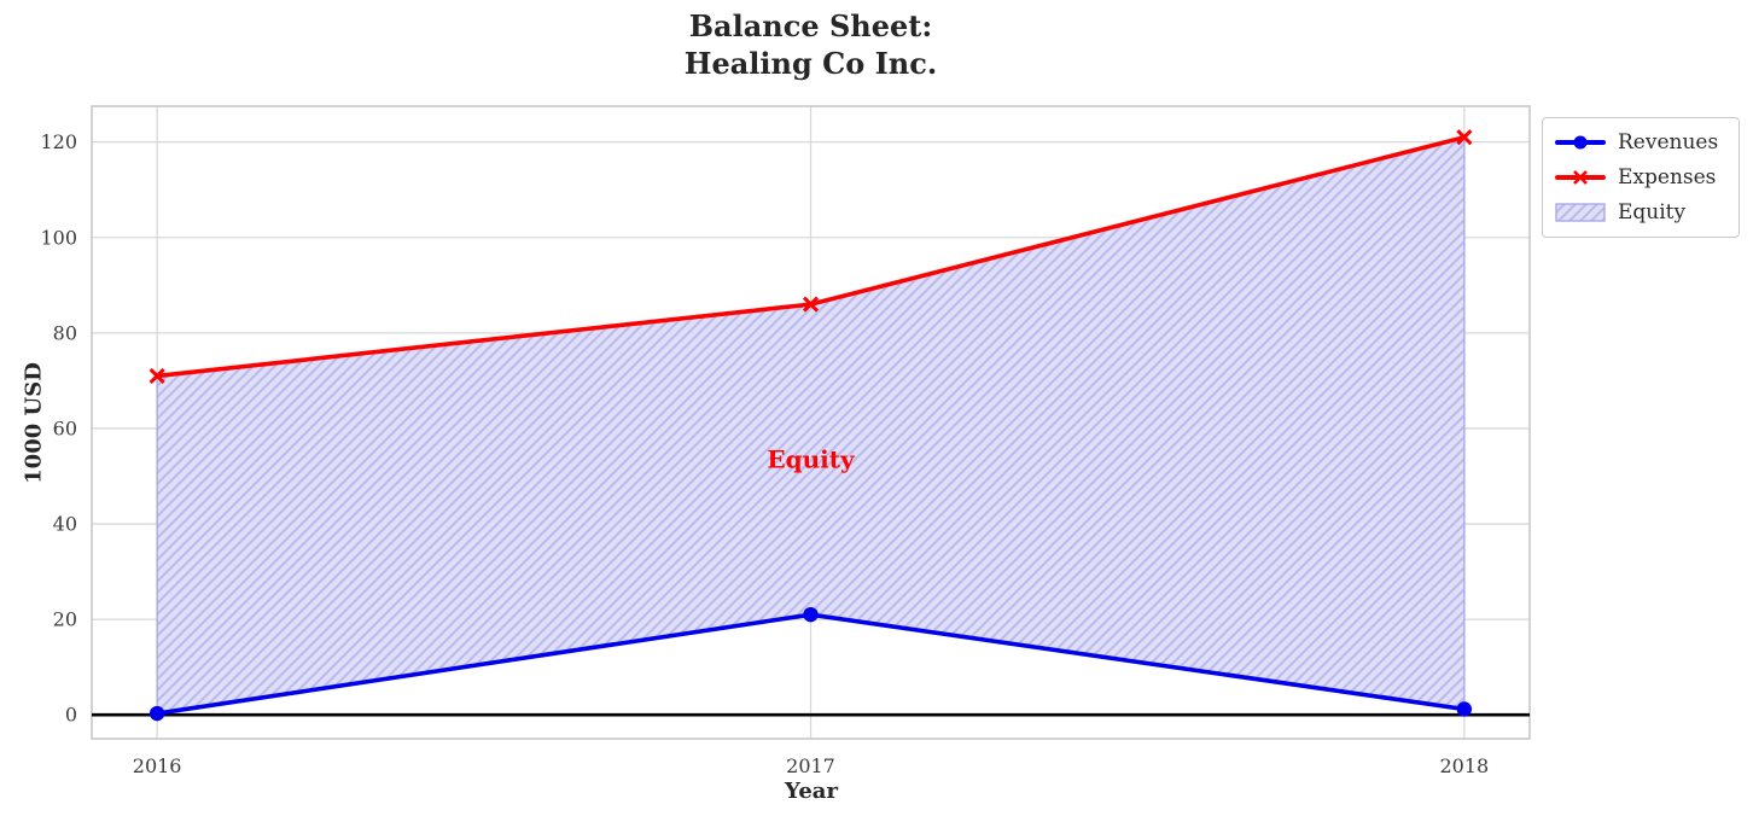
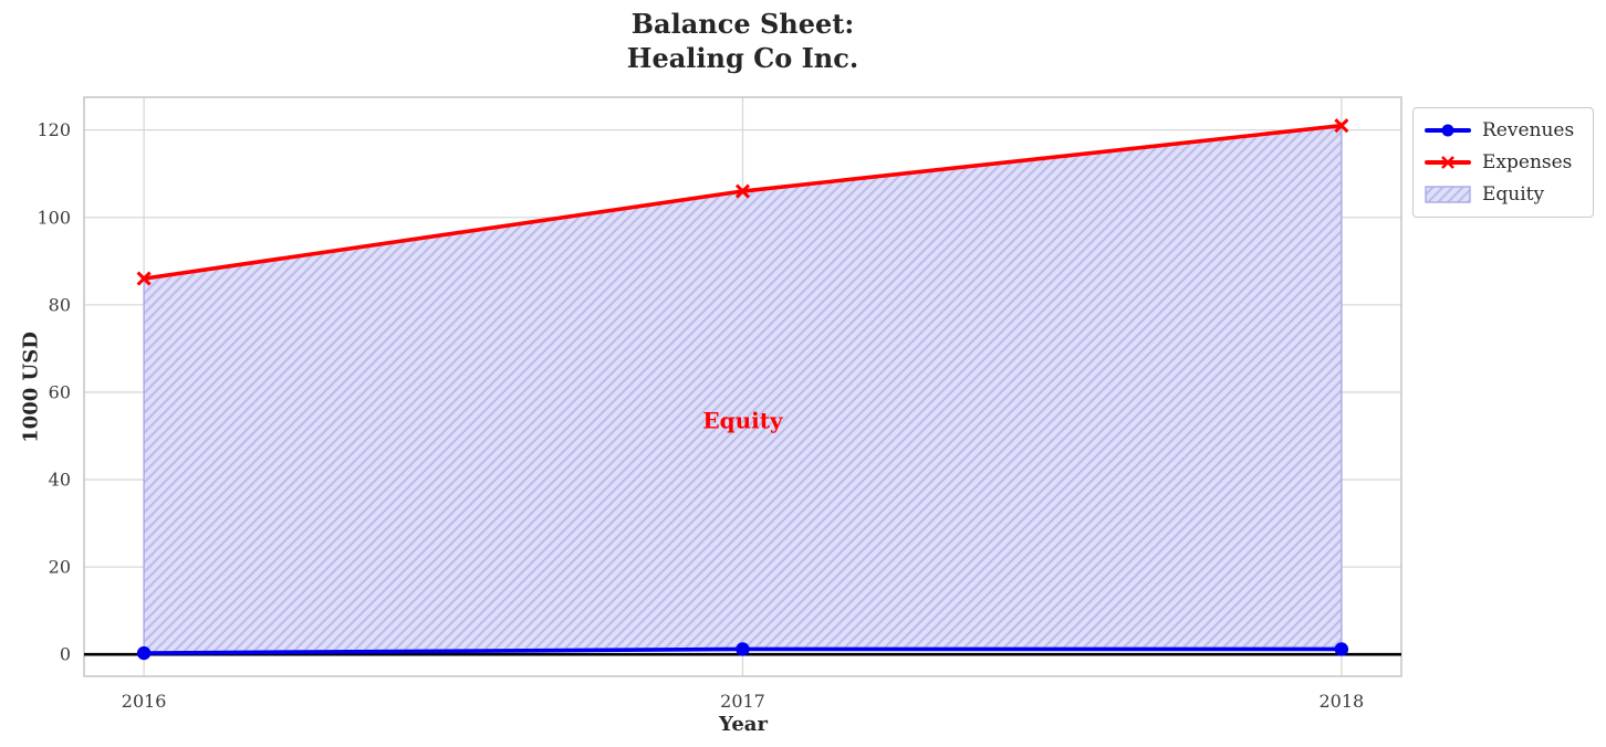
Expenses/2016: 71 -> 86
Revenues/2017: 21 -> 1
Expenses/2017: 86 -> 106
